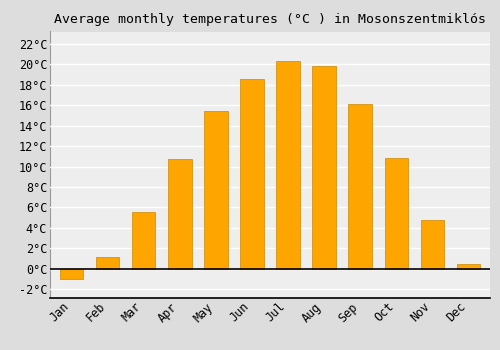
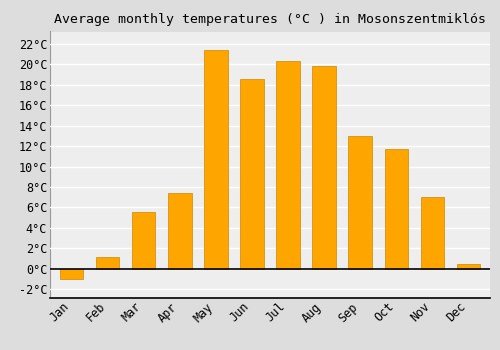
Apr: 10.7°C -> 7.4°C
May: 15.4°C -> 21.4°C
Sep: 16.1°C -> 13.0°C
Oct: 10.8°C -> 11.7°C
Nov: 4.8°C -> 7.0°C
